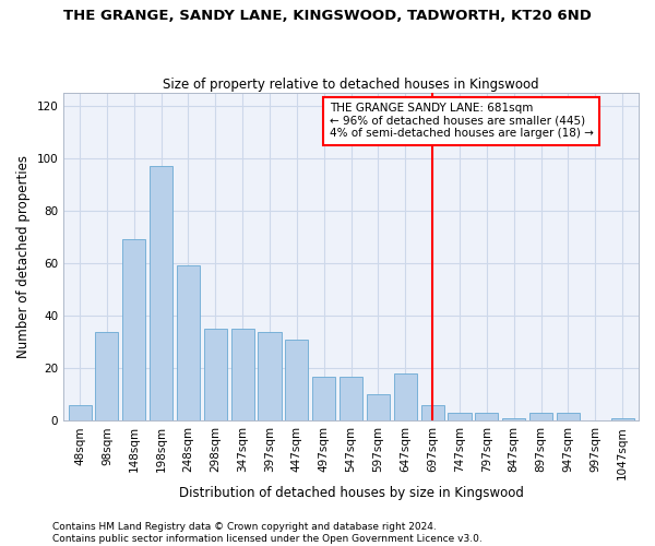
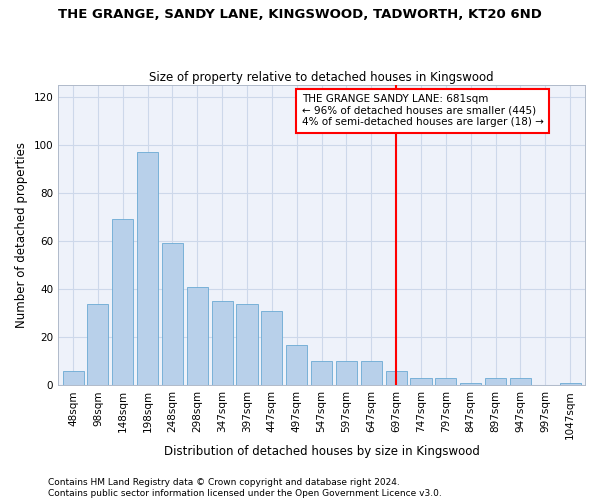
298sqm: 35 -> 41
547sqm: 17 -> 10
647sqm: 18 -> 10
